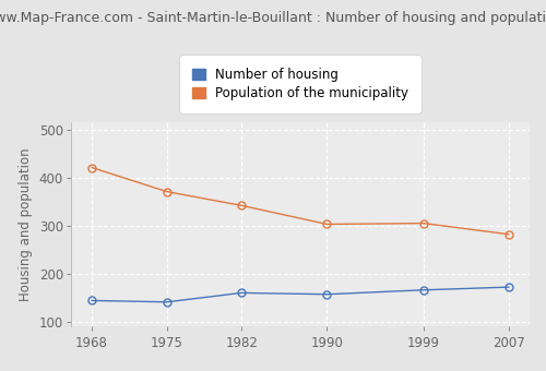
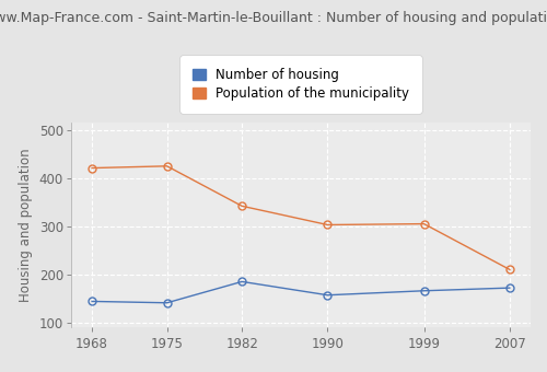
Population of the municipality/1975: 371 -> 425
Number of housing/1982: 160 -> 185
Population of the municipality/2007: 282 -> 210
